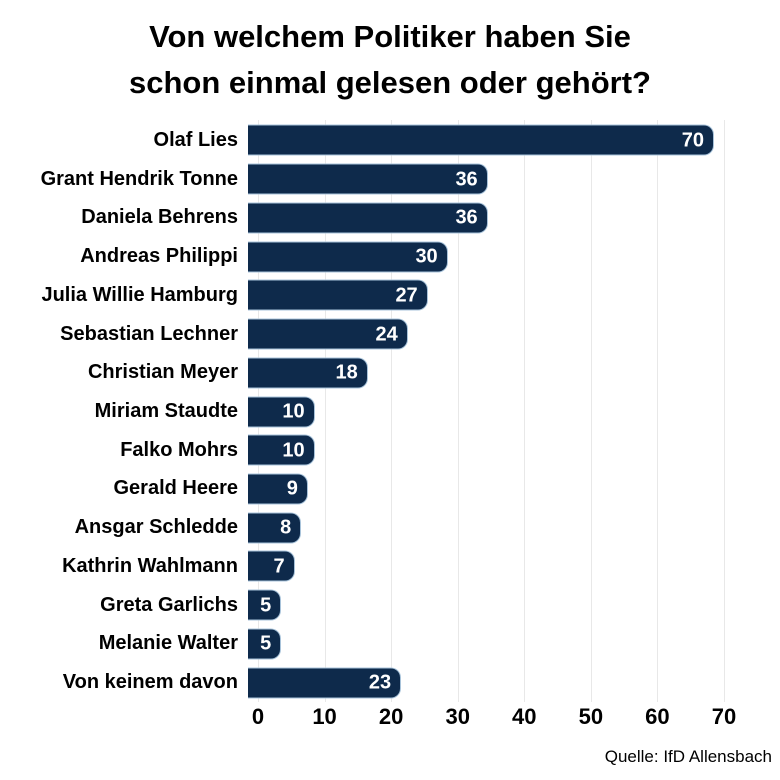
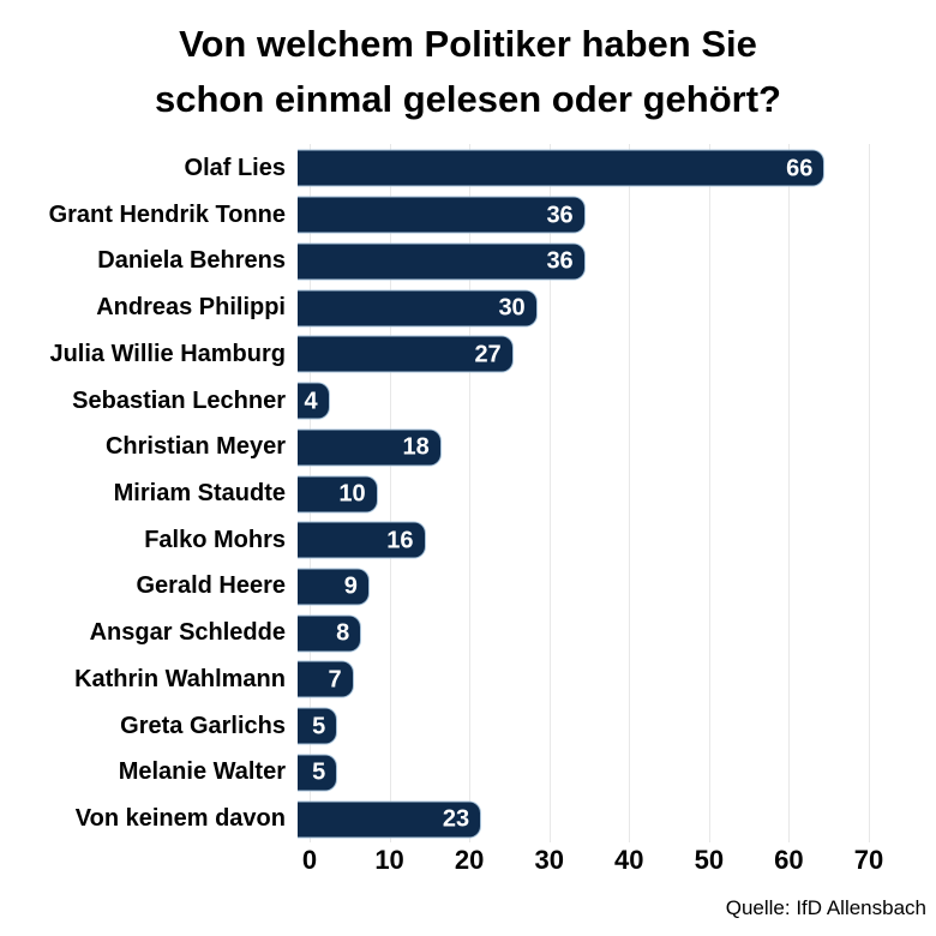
Olaf Lies: 70 -> 66
Sebastian Lechner: 24 -> 4
Falko Mohrs: 10 -> 16
